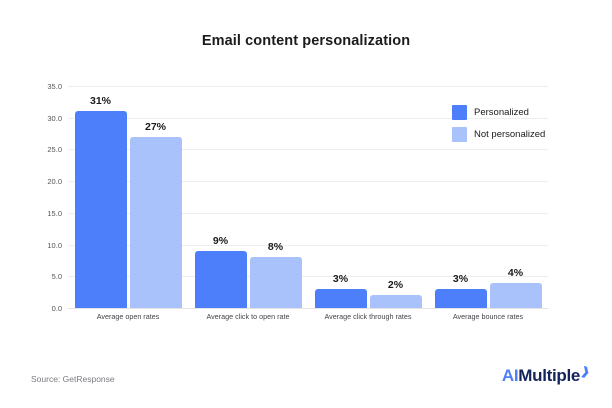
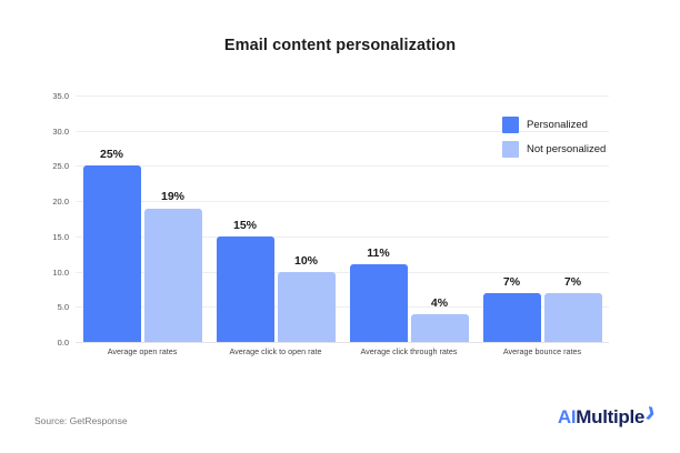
Personalized/Average open rates: 31% -> 25%
Not personalized/Average open rates: 27% -> 19%
Personalized/Average click to open rate: 9% -> 15%
Not personalized/Average click to open rate: 8% -> 10%
Personalized/Average click through rates: 3% -> 11%
Not personalized/Average click through rates: 2% -> 4%
Personalized/Average bounce rates: 3% -> 7%
Not personalized/Average bounce rates: 4% -> 7%
